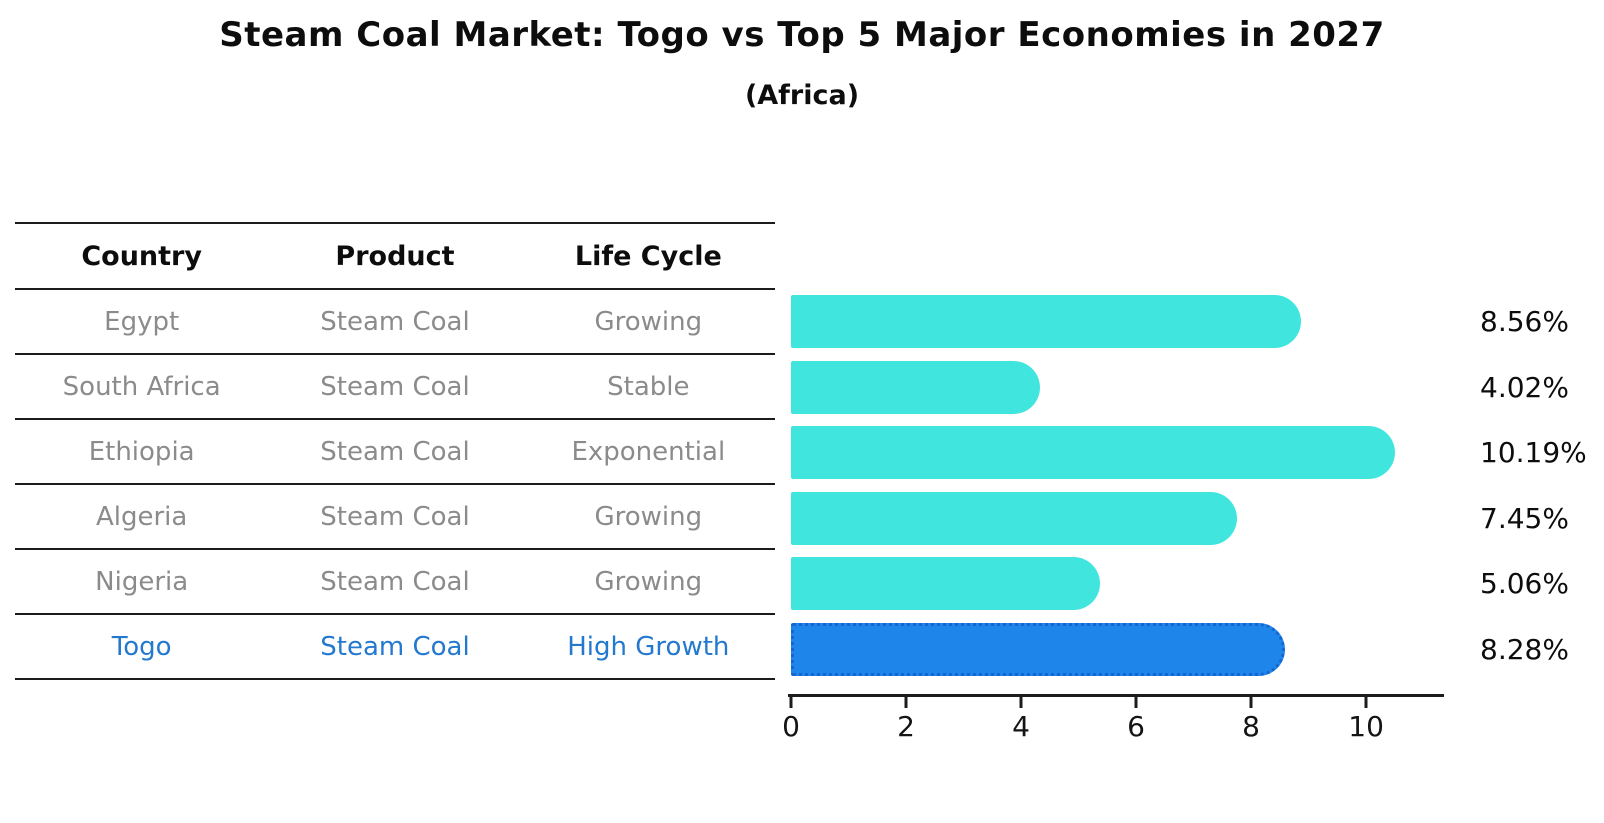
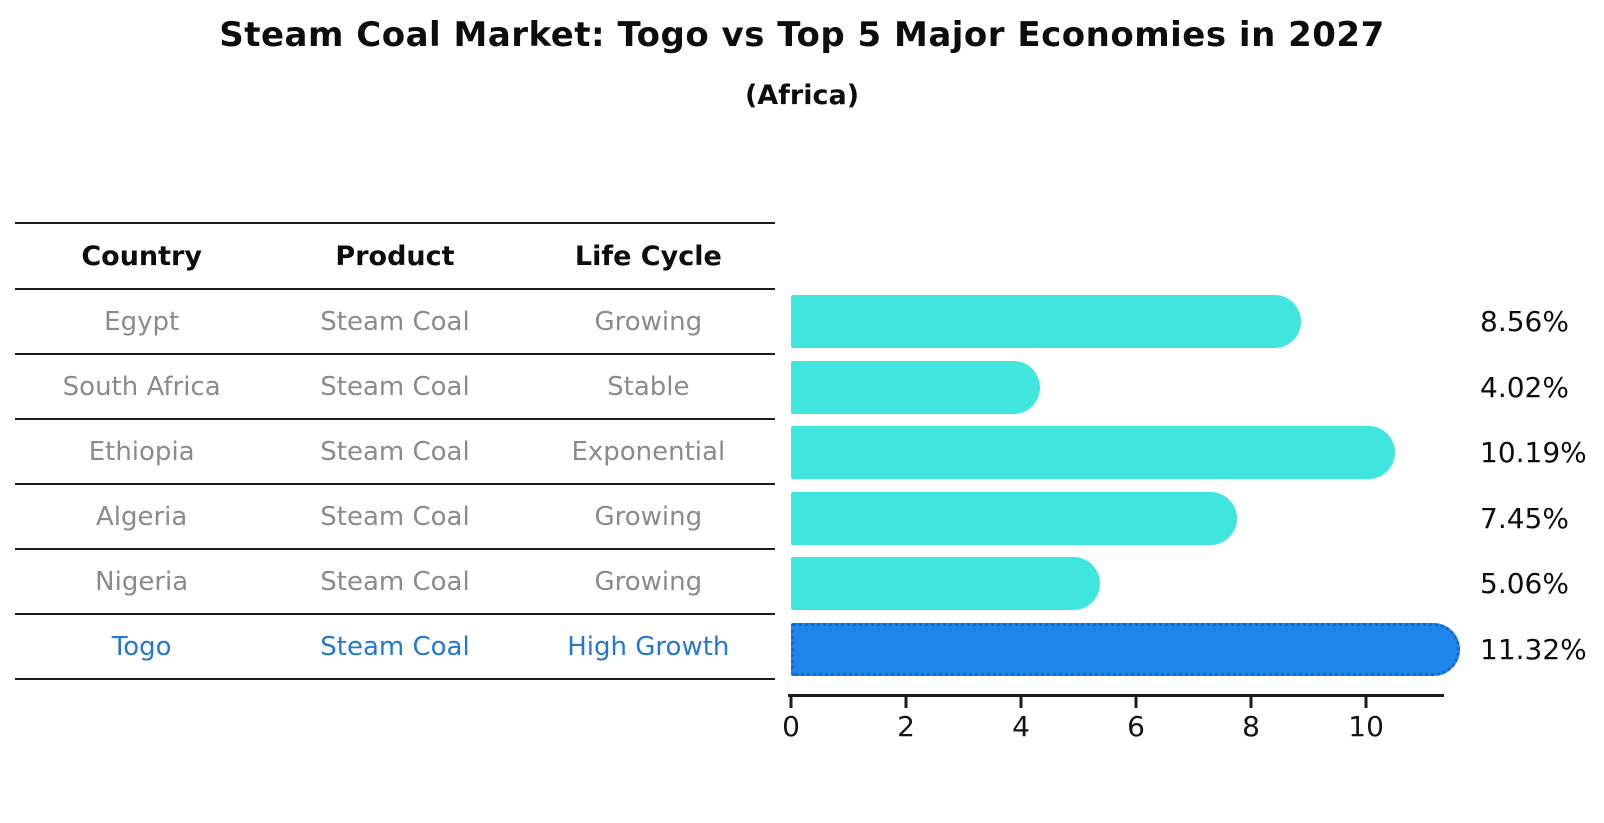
Togo: 8.28% -> 11.32%
